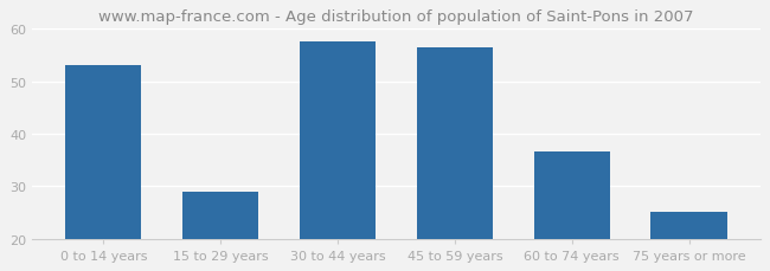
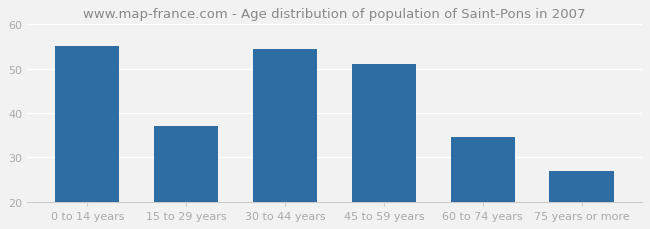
0 to 14 years: 53.0 -> 55.0
15 to 29 years: 29.0 -> 37.0
30 to 44 years: 57.5 -> 54.5
45 to 59 years: 56.5 -> 51.0
60 to 74 years: 36.5 -> 34.5
75 years or more: 25.0 -> 27.0
